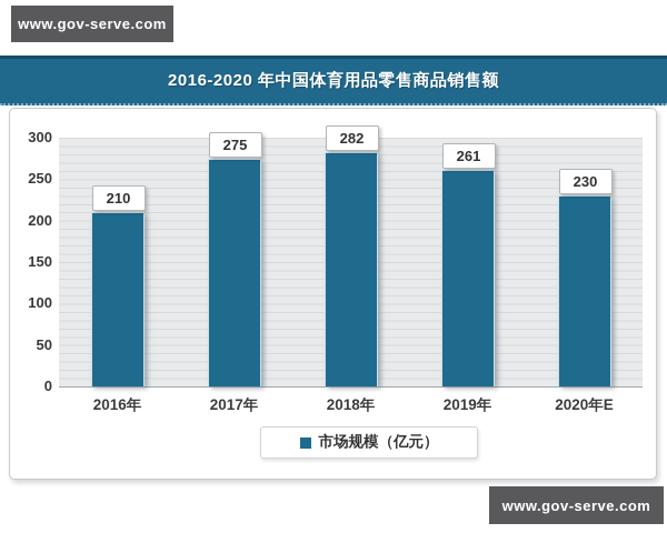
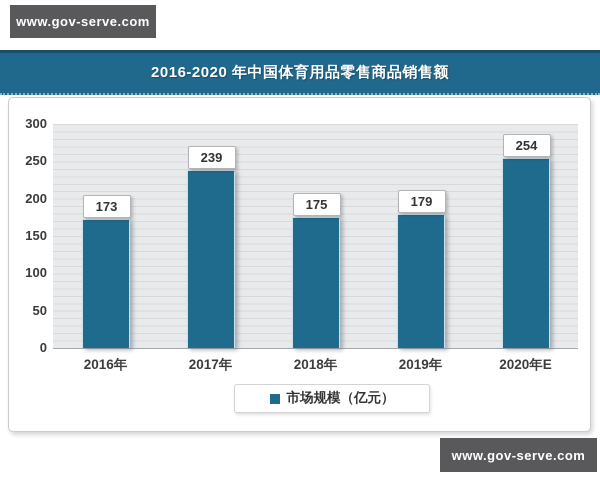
2016年: 210 -> 173
2017年: 275 -> 239
2018年: 282 -> 175
2019年: 261 -> 179
2020年E: 230 -> 254
